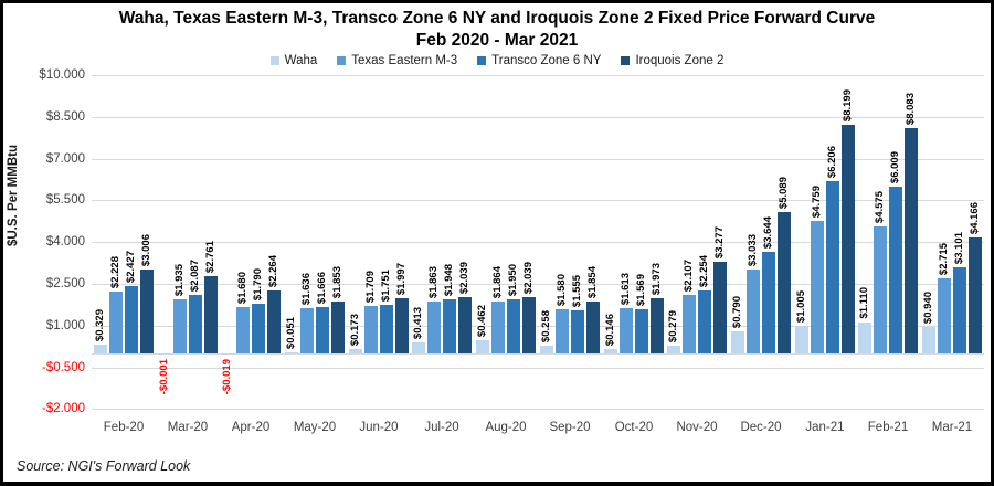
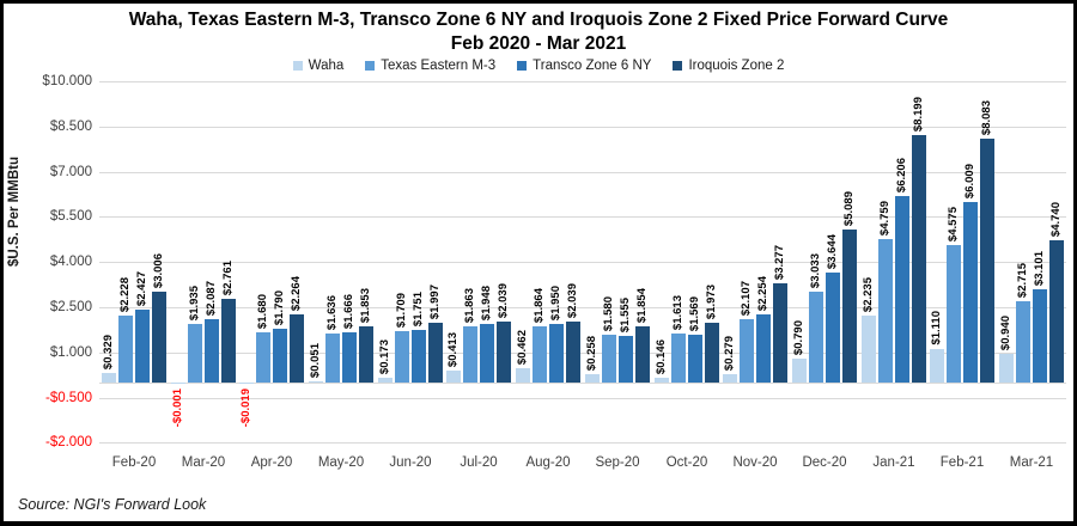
Waha/Jan-21: $1.005 -> $2.235
Iroquois Zone 2/Mar-21: $4.166 -> $4.740
